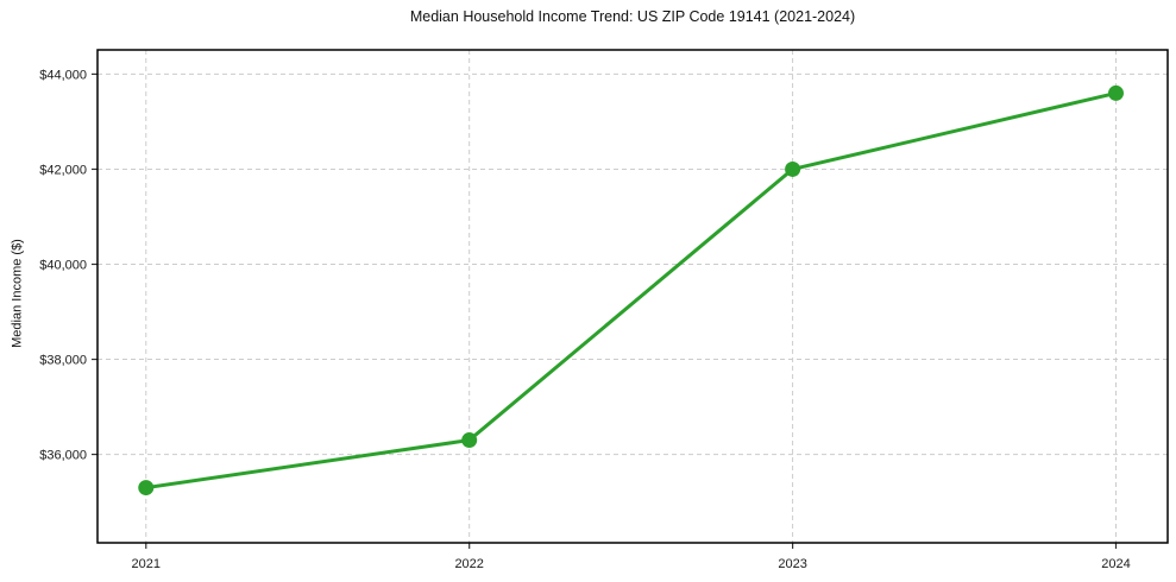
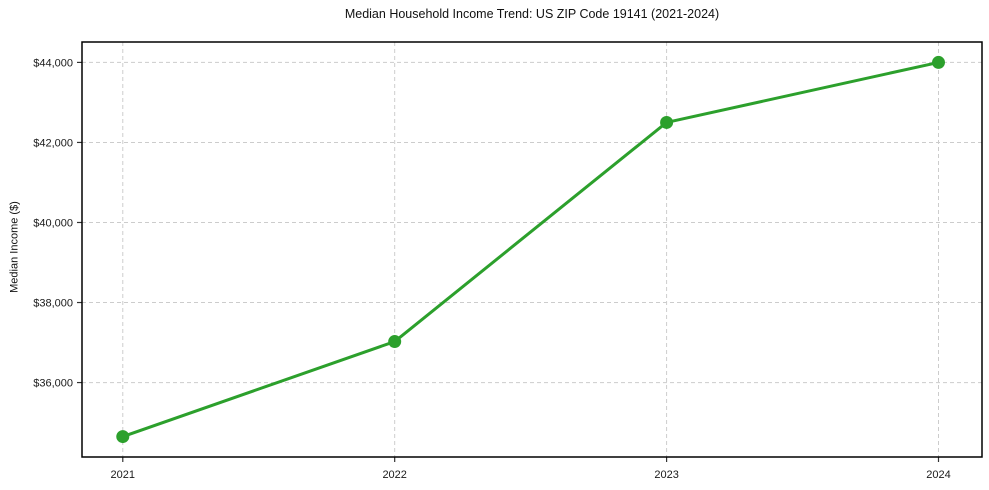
2021: $35300 -> $34600
2022: $36300 -> $37000
2023: $42000 -> $42500
2024: $43600 -> $44000
